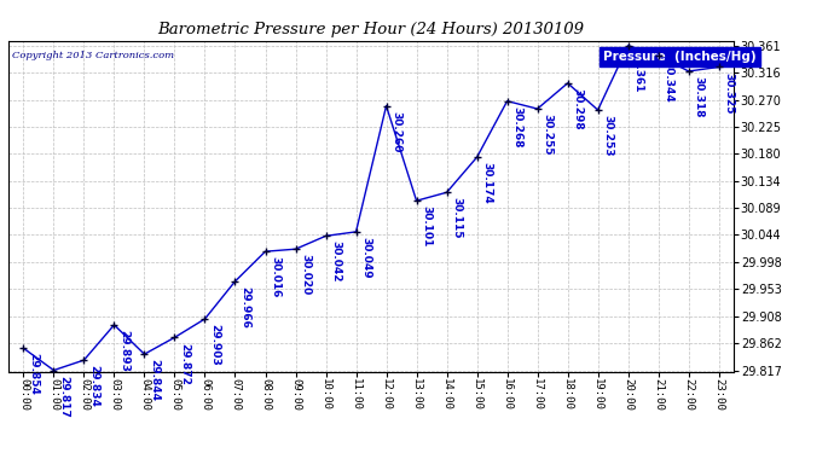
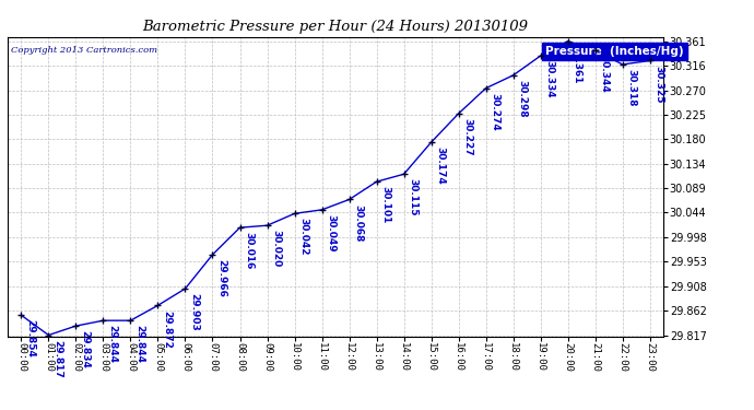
03:00: 29.893 -> 29.844
12:00: 30.260 -> 30.068
16:00: 30.268 -> 30.227
17:00: 30.255 -> 30.274
19:00: 30.253 -> 30.334
